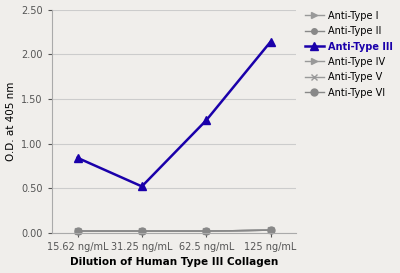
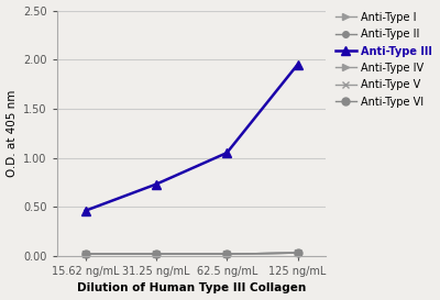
Anti-Type III/15.62 ng/mL: 0.84 -> 0.46
Anti-Type III/31.25 ng/mL: 0.52 -> 0.73
Anti-Type III/62.5 ng/mL: 1.26 -> 1.05
Anti-Type III/125 ng/mL: 2.14 -> 1.95
